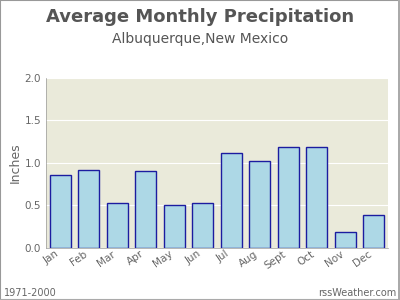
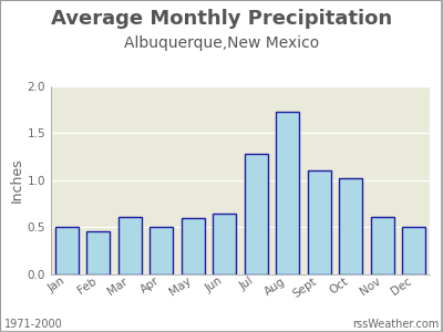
Jan: 0.86 -> 0.50
Feb: 0.92 -> 0.46
Mar: 0.52 -> 0.61
Apr: 0.90 -> 0.50
May: 0.50 -> 0.59
Jun: 0.52 -> 0.64
Jul: 1.12 -> 1.28
Aug: 1.02 -> 1.73
Sept: 1.18 -> 1.10
Oct: 1.18 -> 1.02
Nov: 0.18 -> 0.61
Dec: 0.38 -> 0.50
